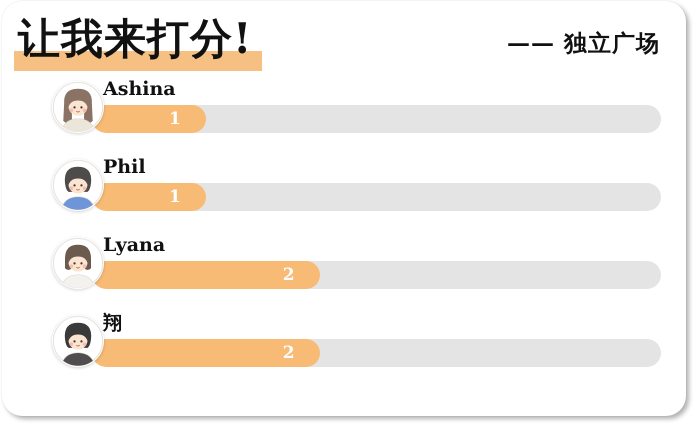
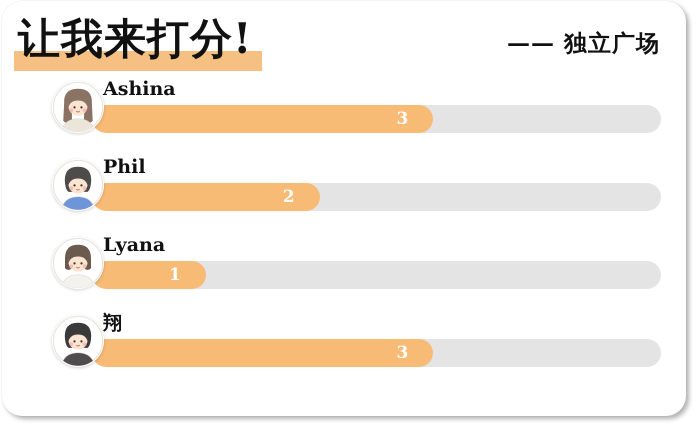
Ashina: 1 -> 3
Phil: 1 -> 2
Lyana: 2 -> 1
翔: 2 -> 3
